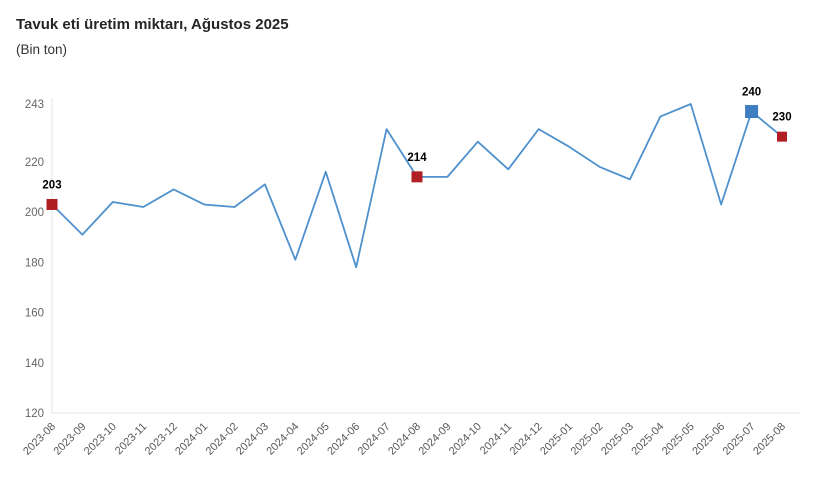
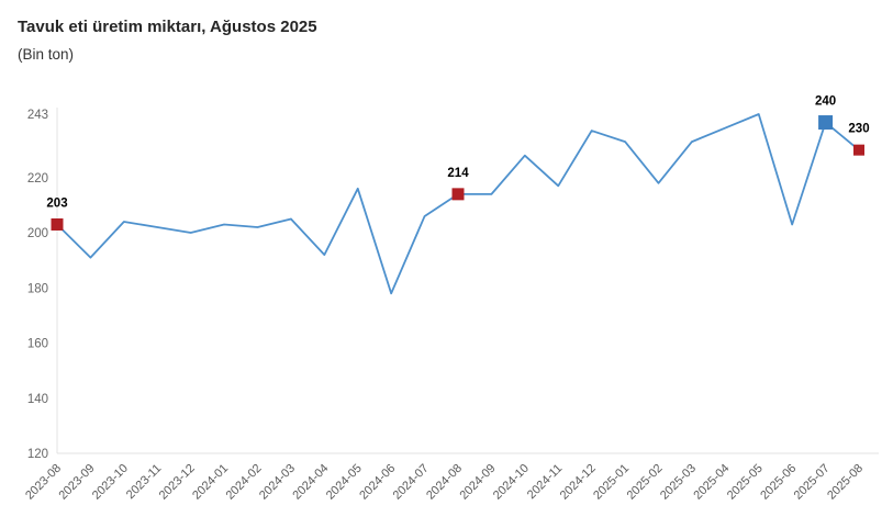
2023-12: 209 -> 200
2024-03: 211 -> 205
2024-04: 181 -> 192
2024-07: 233 -> 206
2024-12: 233 -> 237
2025-01: 226 -> 233
2025-03: 213 -> 233
